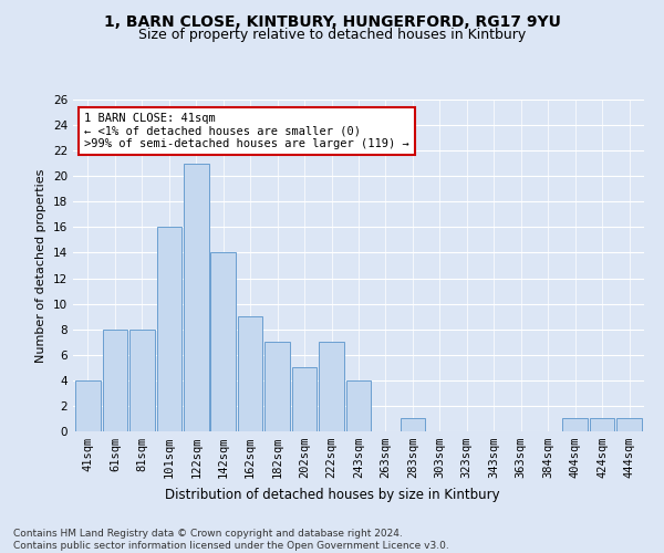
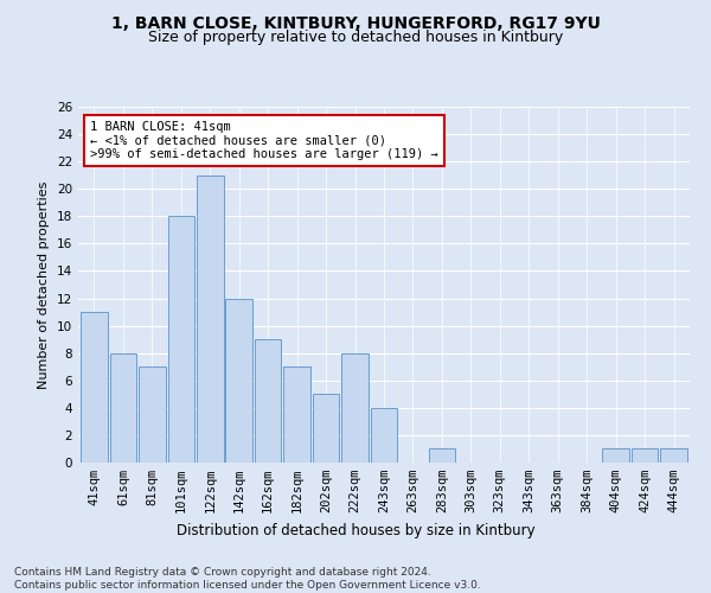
41sqm: 4 -> 11
81sqm: 8 -> 7
101sqm: 16 -> 18
142sqm: 14 -> 12
222sqm: 7 -> 8
